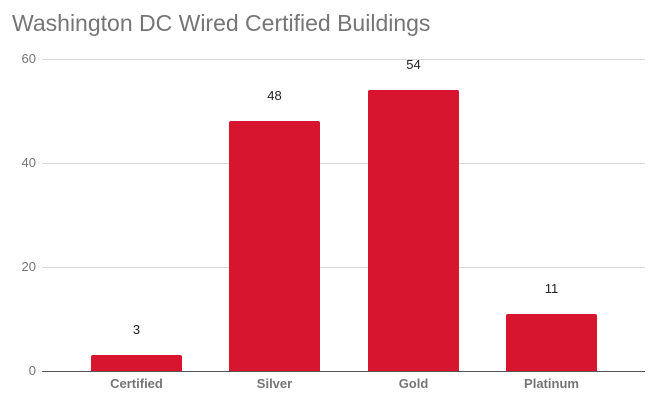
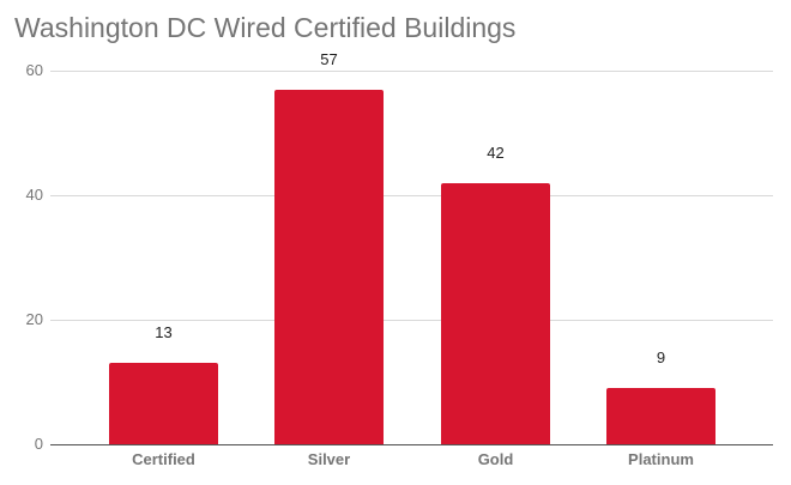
Certified: 3 -> 13
Silver: 48 -> 57
Gold: 54 -> 42
Platinum: 11 -> 9
